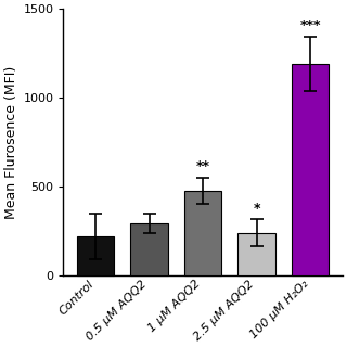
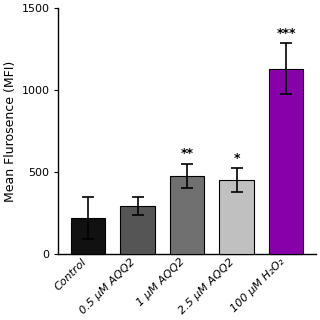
2.5 μM AQQ2: 240 -> 450
100 μM H₂O₂: 1190 -> 1130
